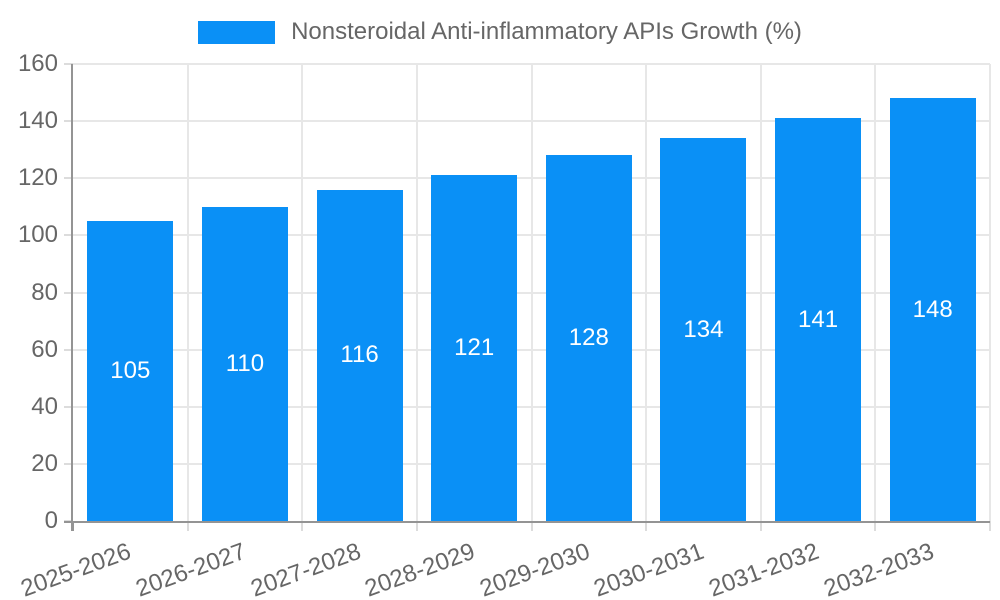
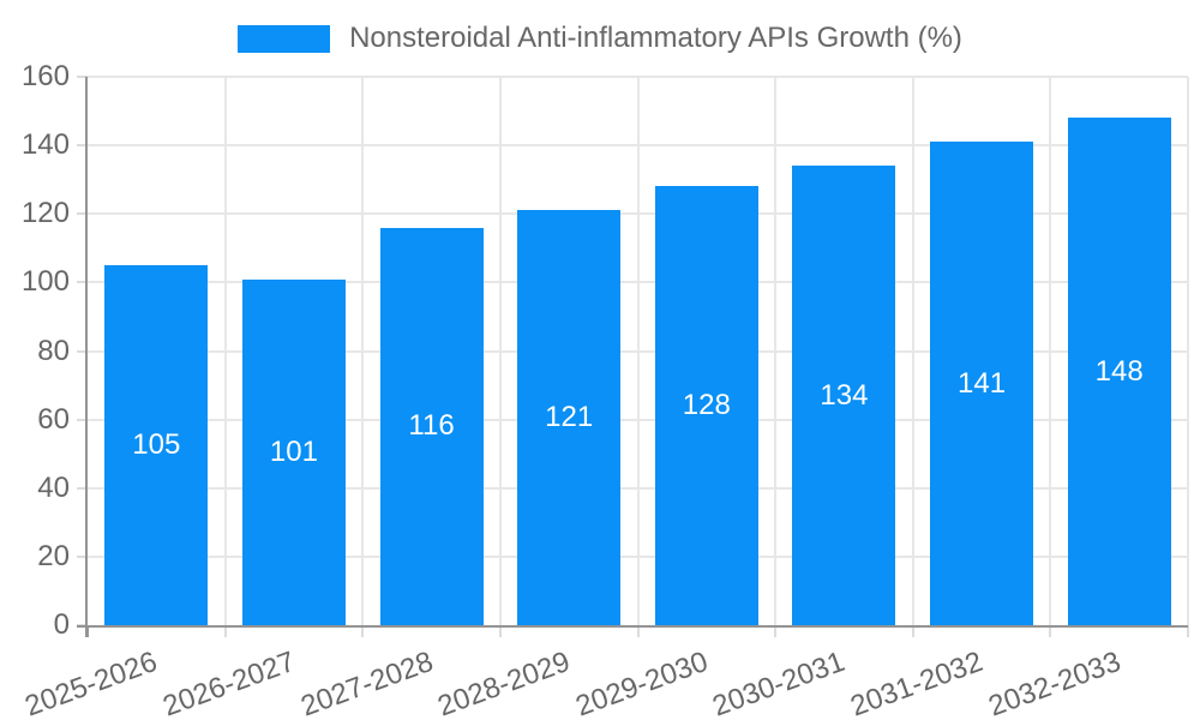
2026-2027: 110 -> 101
